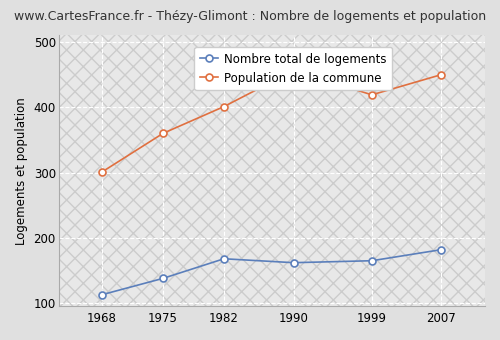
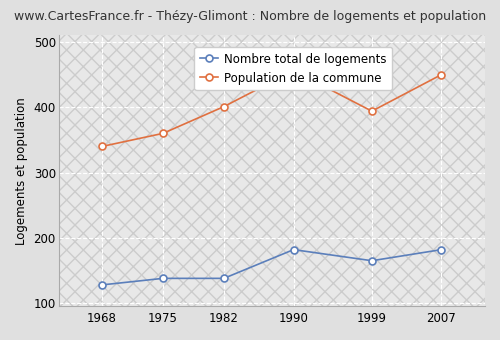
Nombre total de logements/1968: 113 -> 128
Population de la commune/1968: 301 -> 340
Nombre total de logements/1982: 168 -> 138
Nombre total de logements/1990: 162 -> 182
Population de la commune/1999: 419 -> 394
